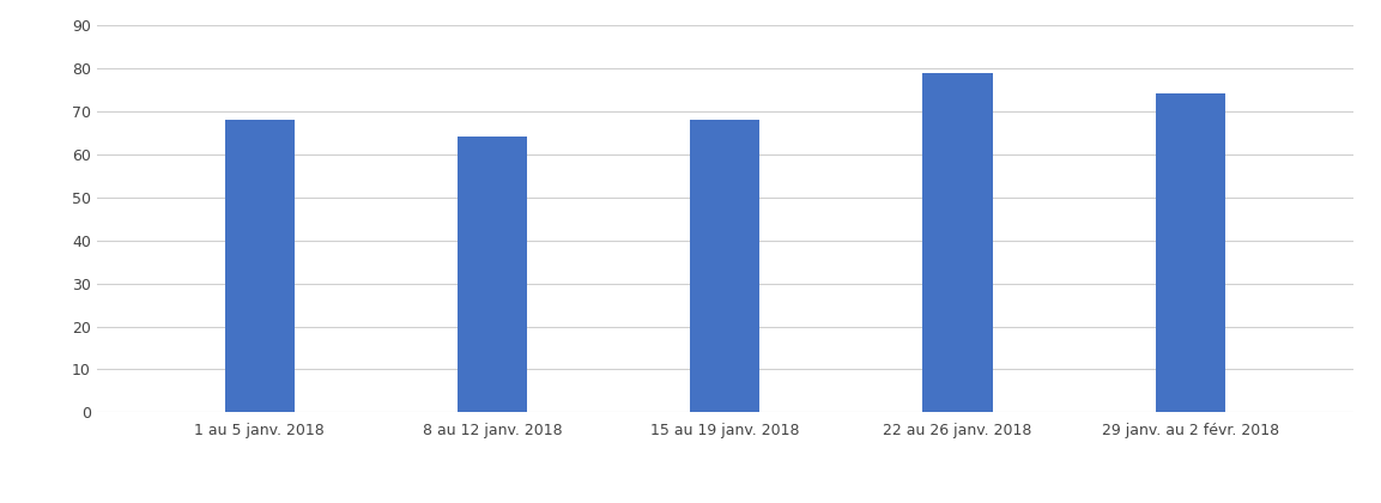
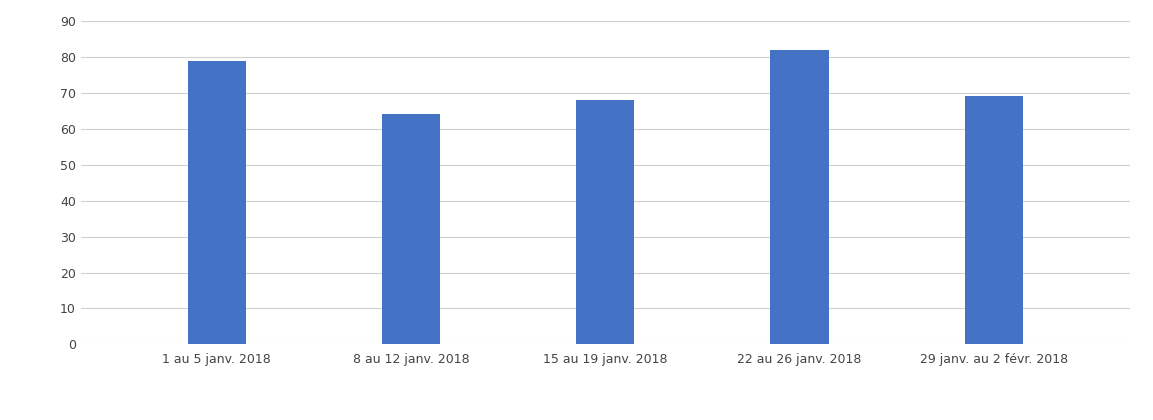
1 au 5 janv. 2018: 68 -> 79
22 au 26 janv. 2018: 79 -> 82
29 janv. au 2 févr. 2018: 74 -> 69
